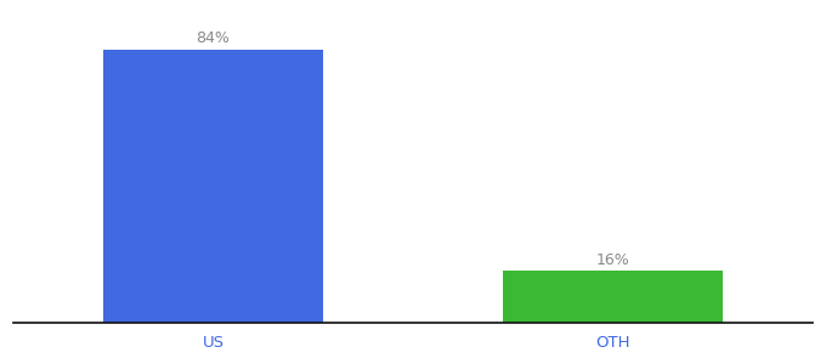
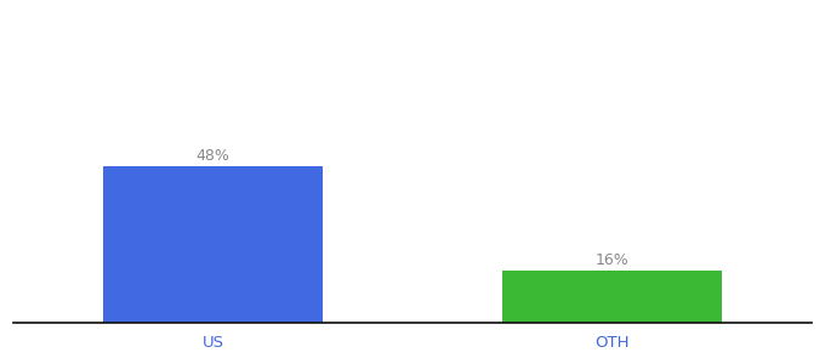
US: 84% -> 48%
